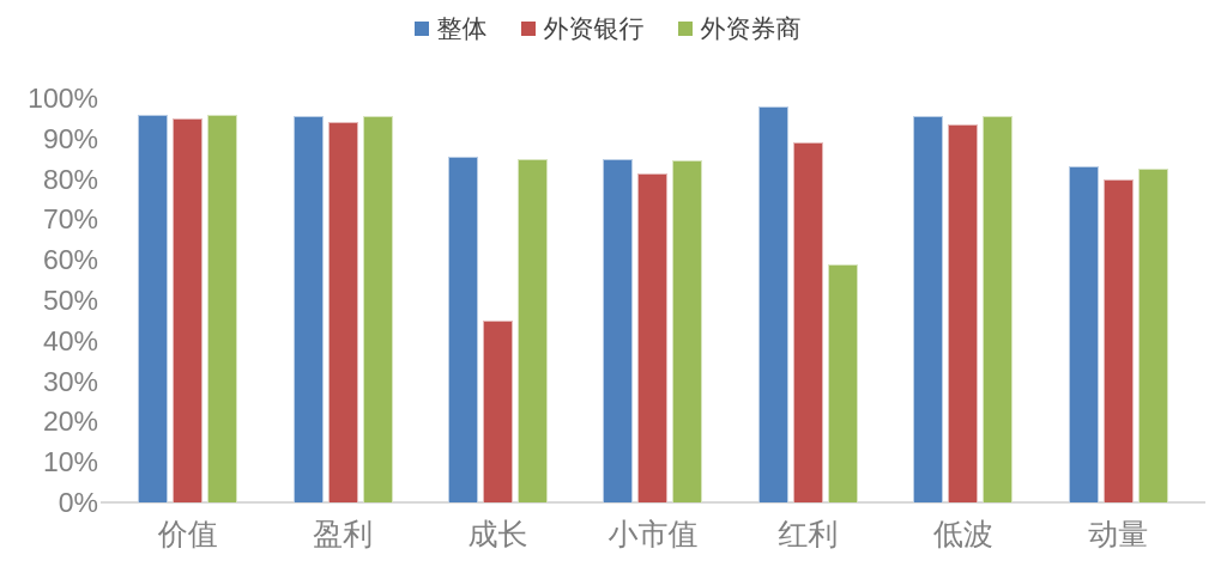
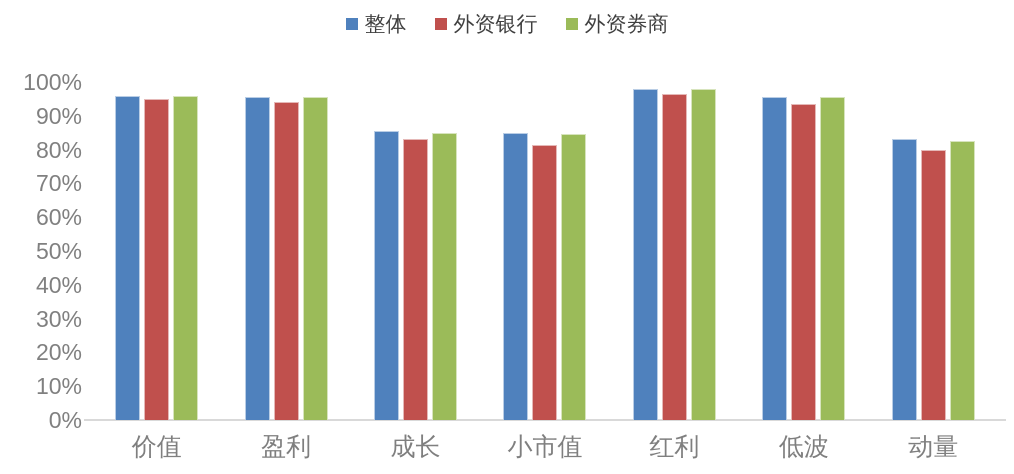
外资银行/成长: 45% -> 83%
外资银行/红利: 89% -> 96%
外资券商/红利: 59% -> 98%
